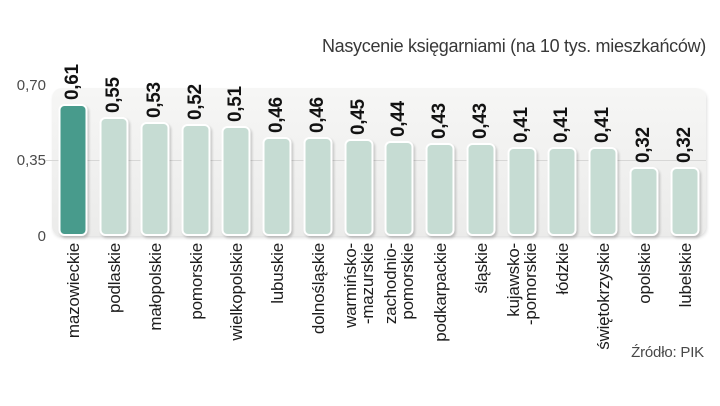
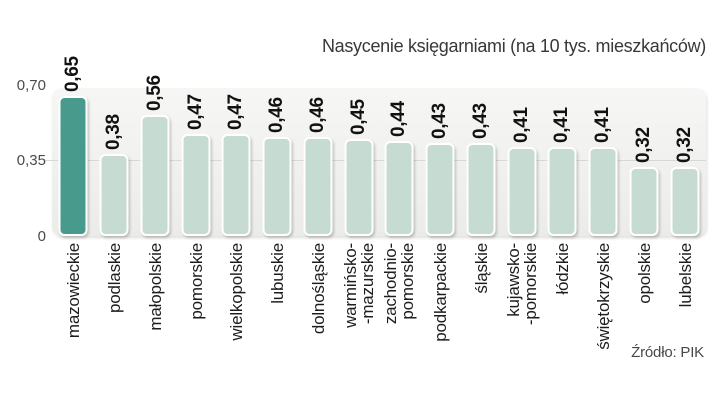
mazowieckie: 0,61 -> 0,65
podlaskie: 0,55 -> 0,38
małopolskie: 0,53 -> 0,56
pomorskie: 0,52 -> 0,47
wielkopolskie: 0,51 -> 0,47
